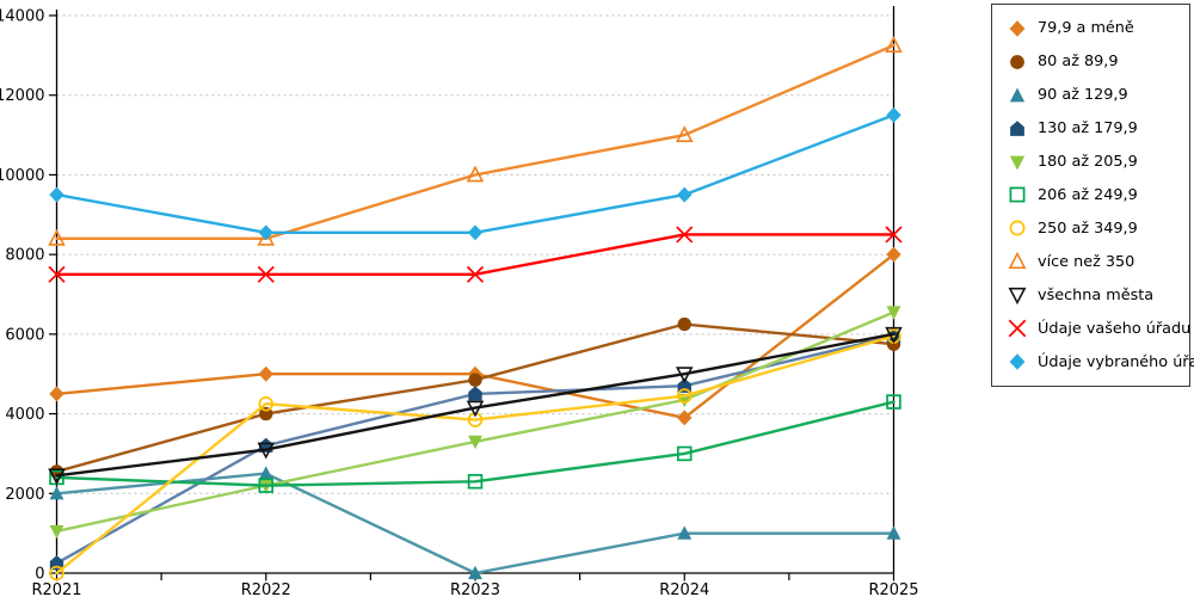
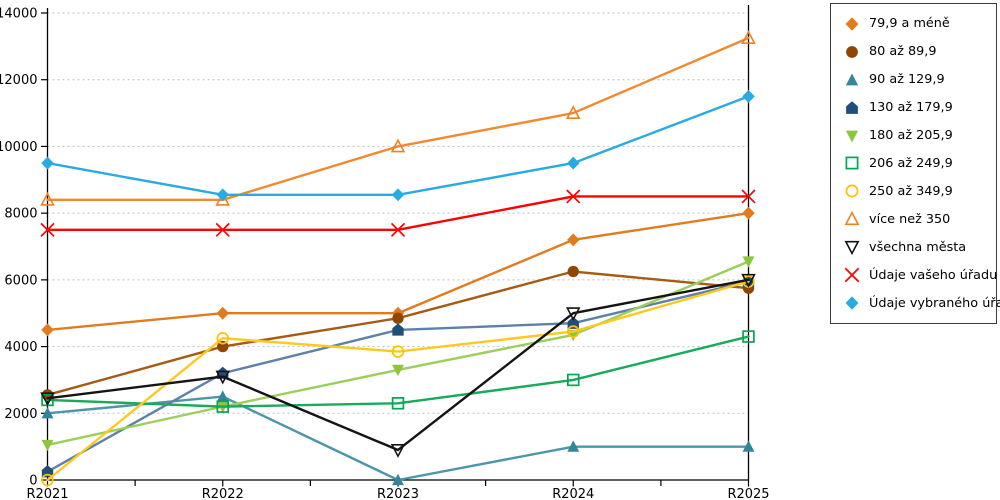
všechna města/R2023: 4200 -> 900
79,9 a méně/R2024: 3900 -> 7200
